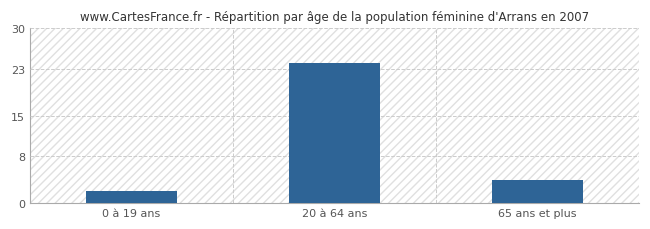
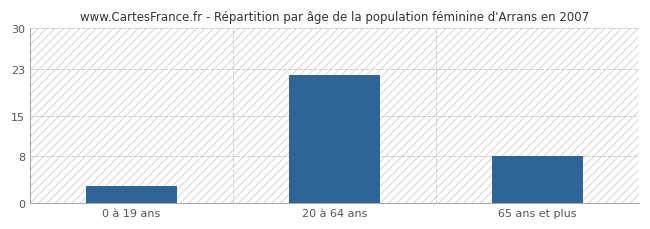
0 à 19 ans: 2 -> 3
20 à 64 ans: 24 -> 22
65 ans et plus: 4 -> 8
